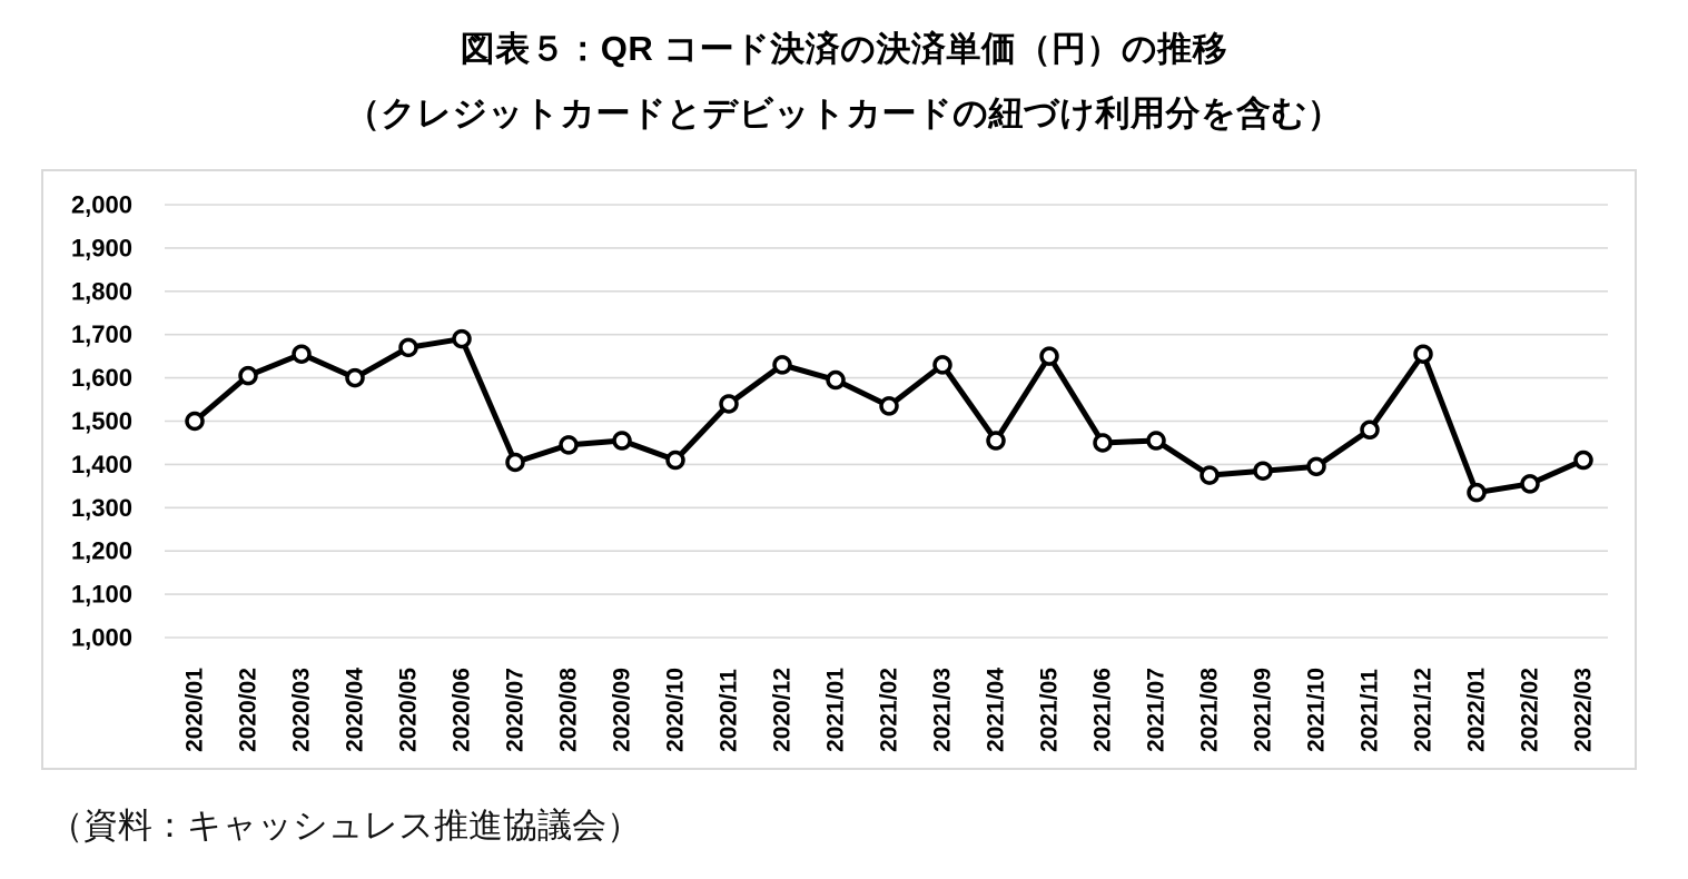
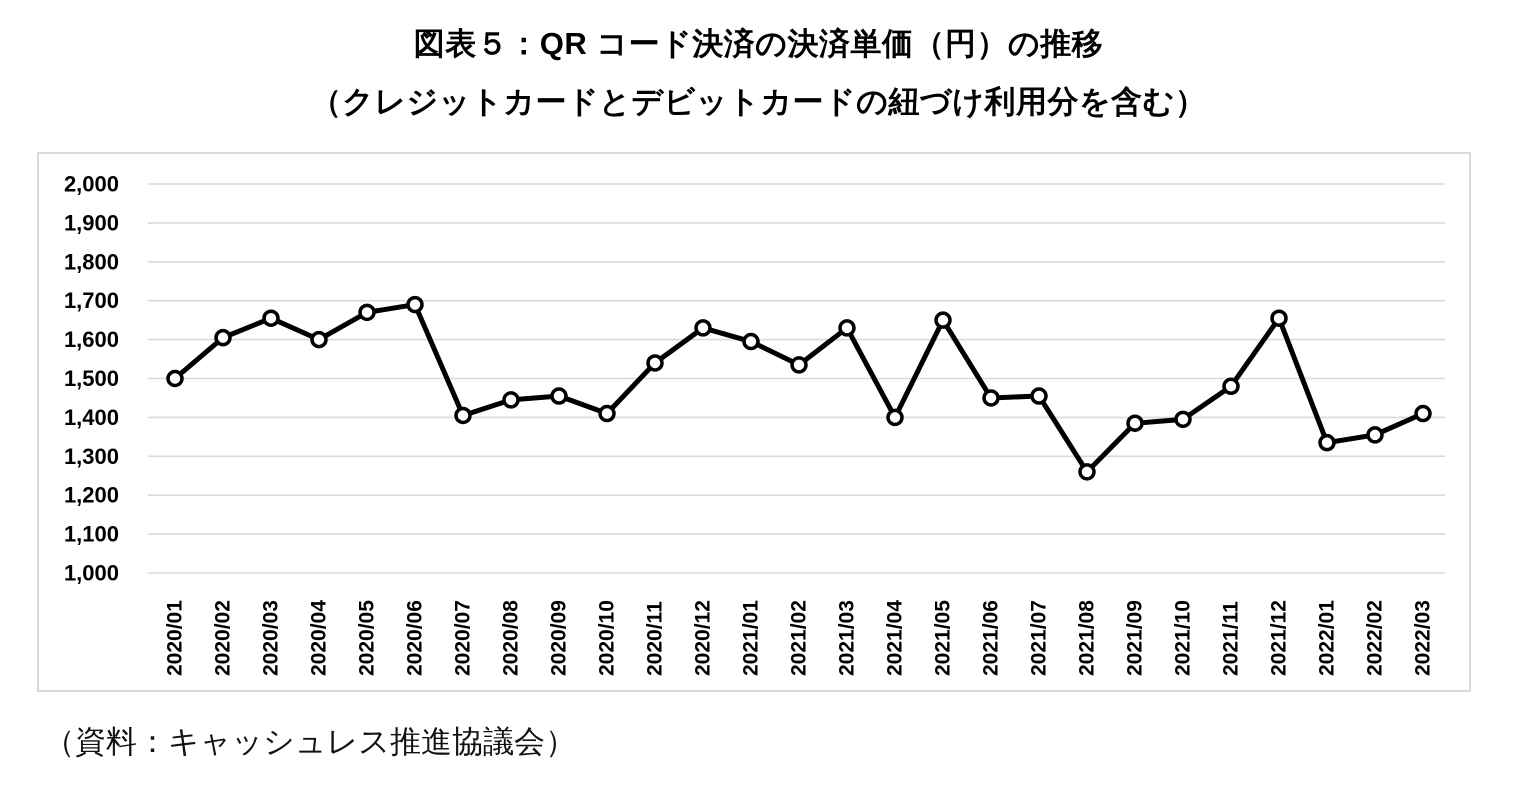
2021/04: 1460 -> 1400
2021/08: 1380 -> 1260
